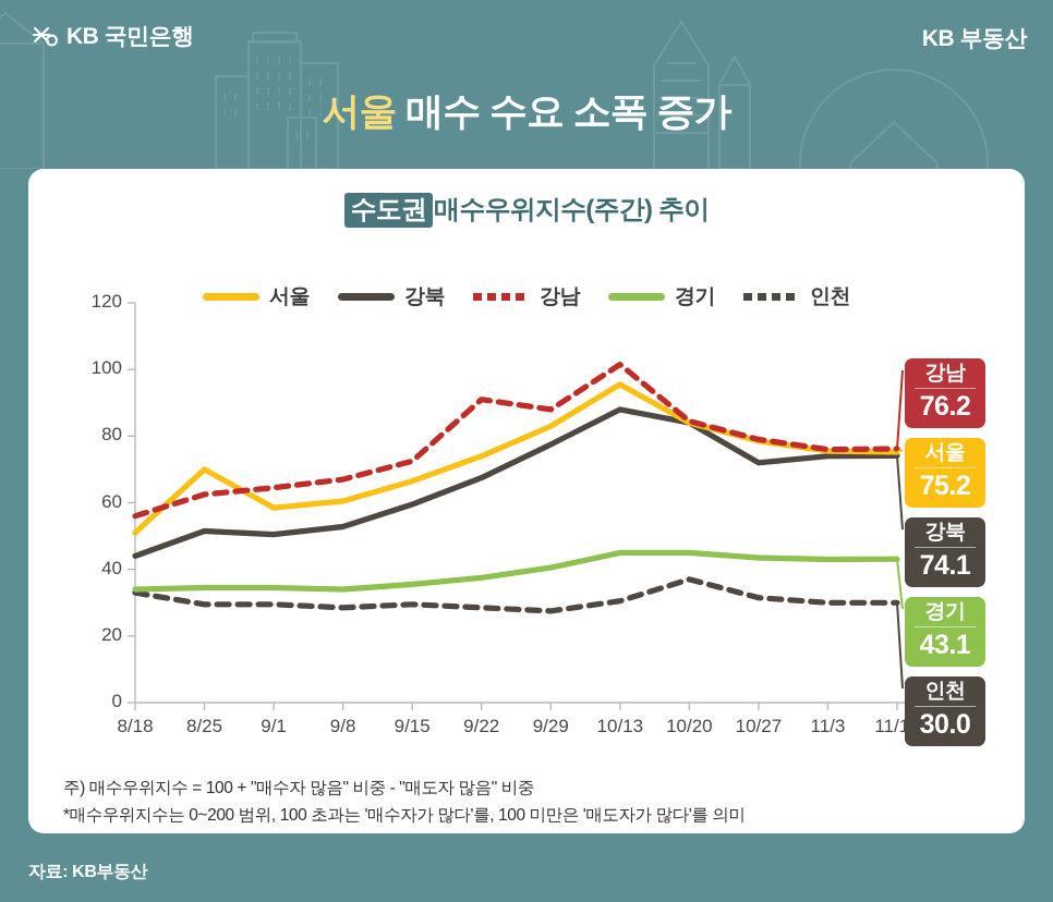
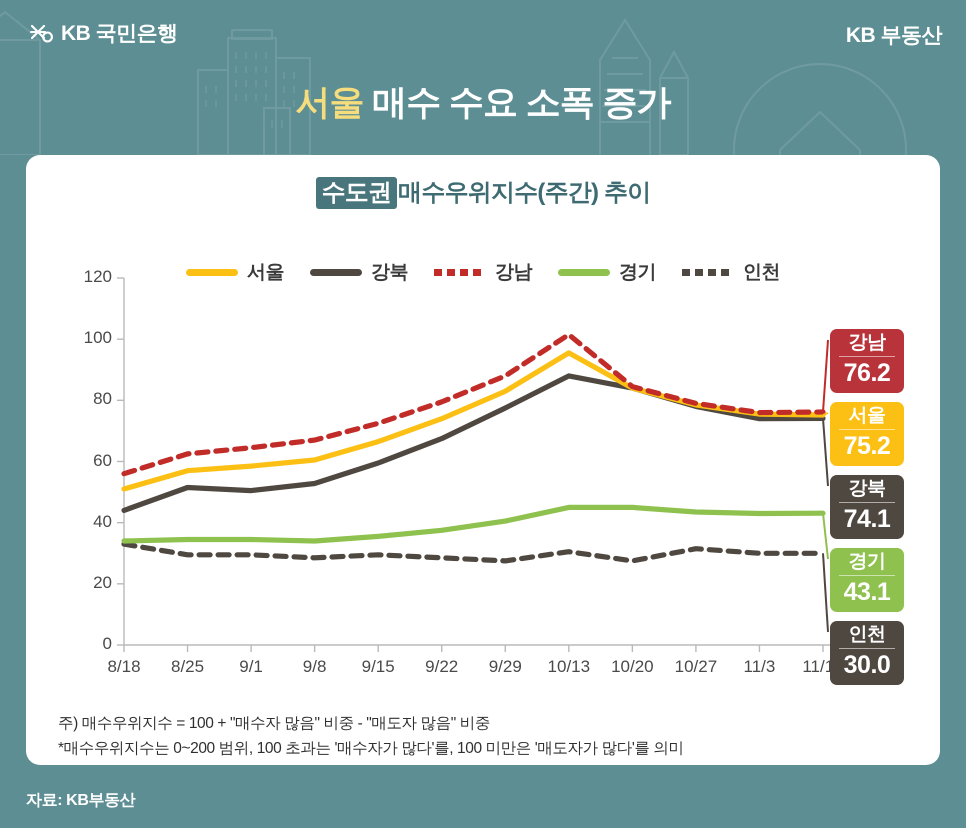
서울/8/25: 70 -> 57
강남/9/22: 91 -> 80
인천/10/20: 37 -> 28
강북/10/27: 72 -> 78
